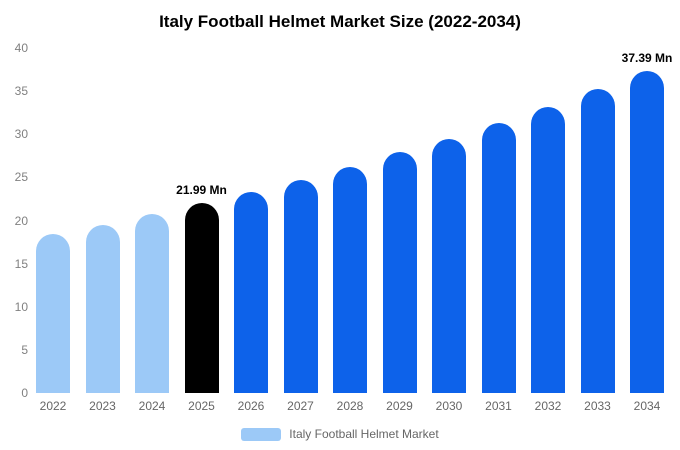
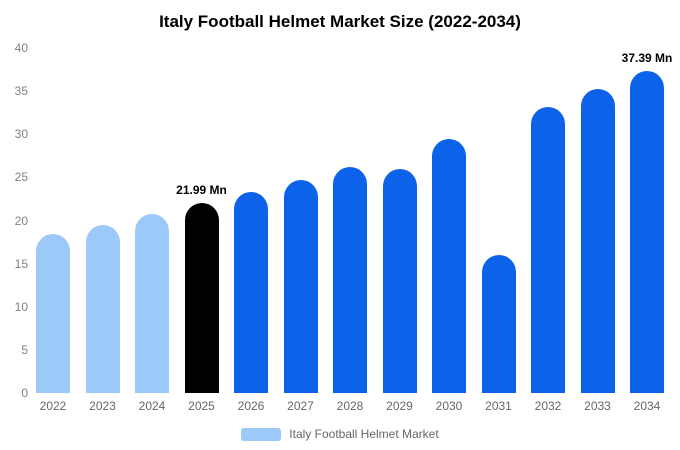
2029: 28 -> 26
2031: 31 -> 16
